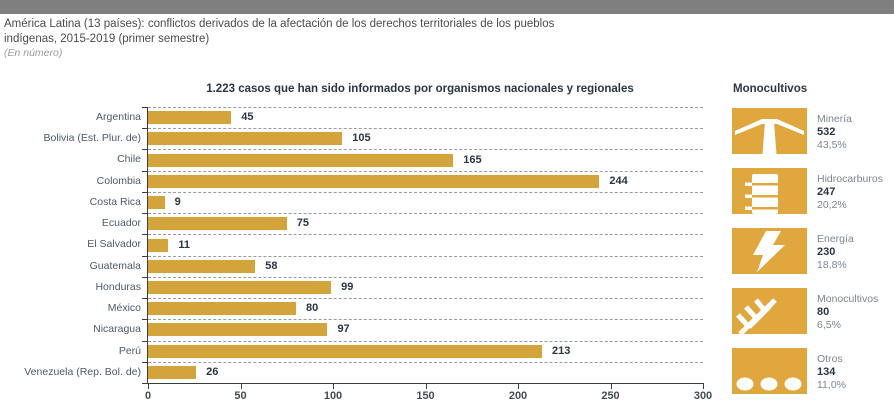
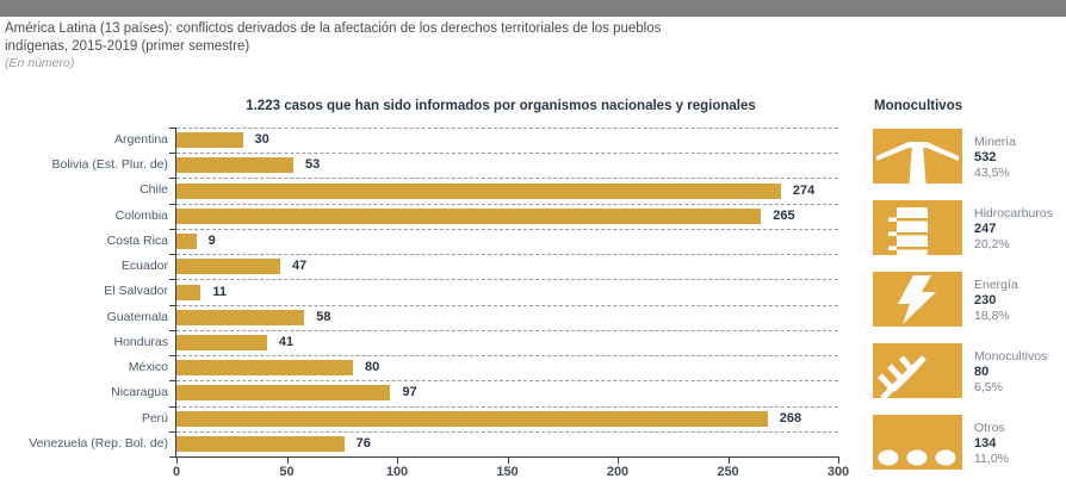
Argentina: 45 -> 30
Bolivia (Est. Plur. de): 105 -> 53
Chile: 165 -> 274
Colombia: 244 -> 265
Ecuador: 75 -> 47
Honduras: 99 -> 41
Perú: 213 -> 268
Venezuela (Rep. Bol. de): 26 -> 76
